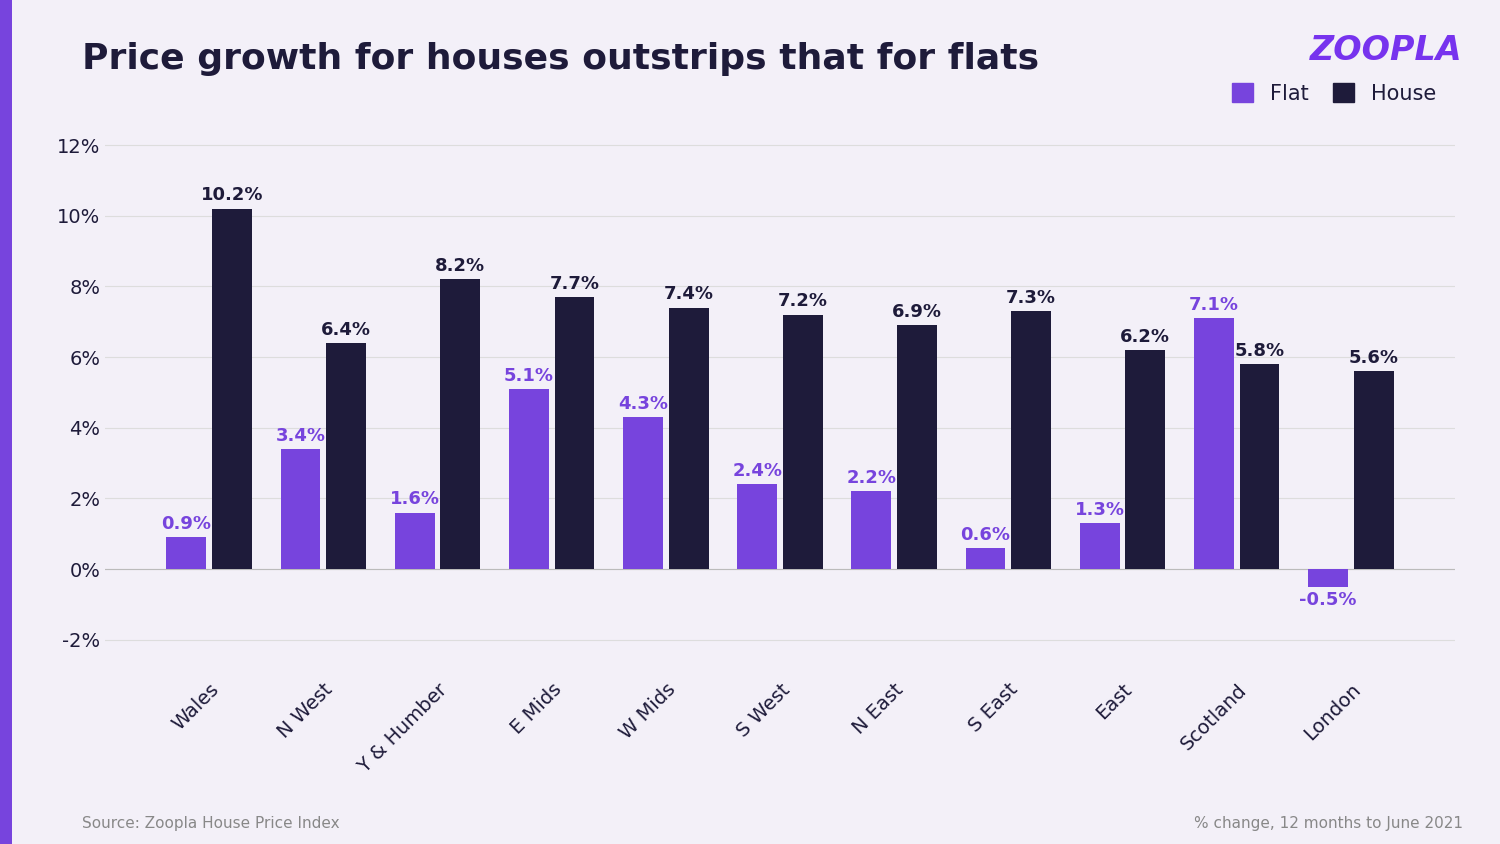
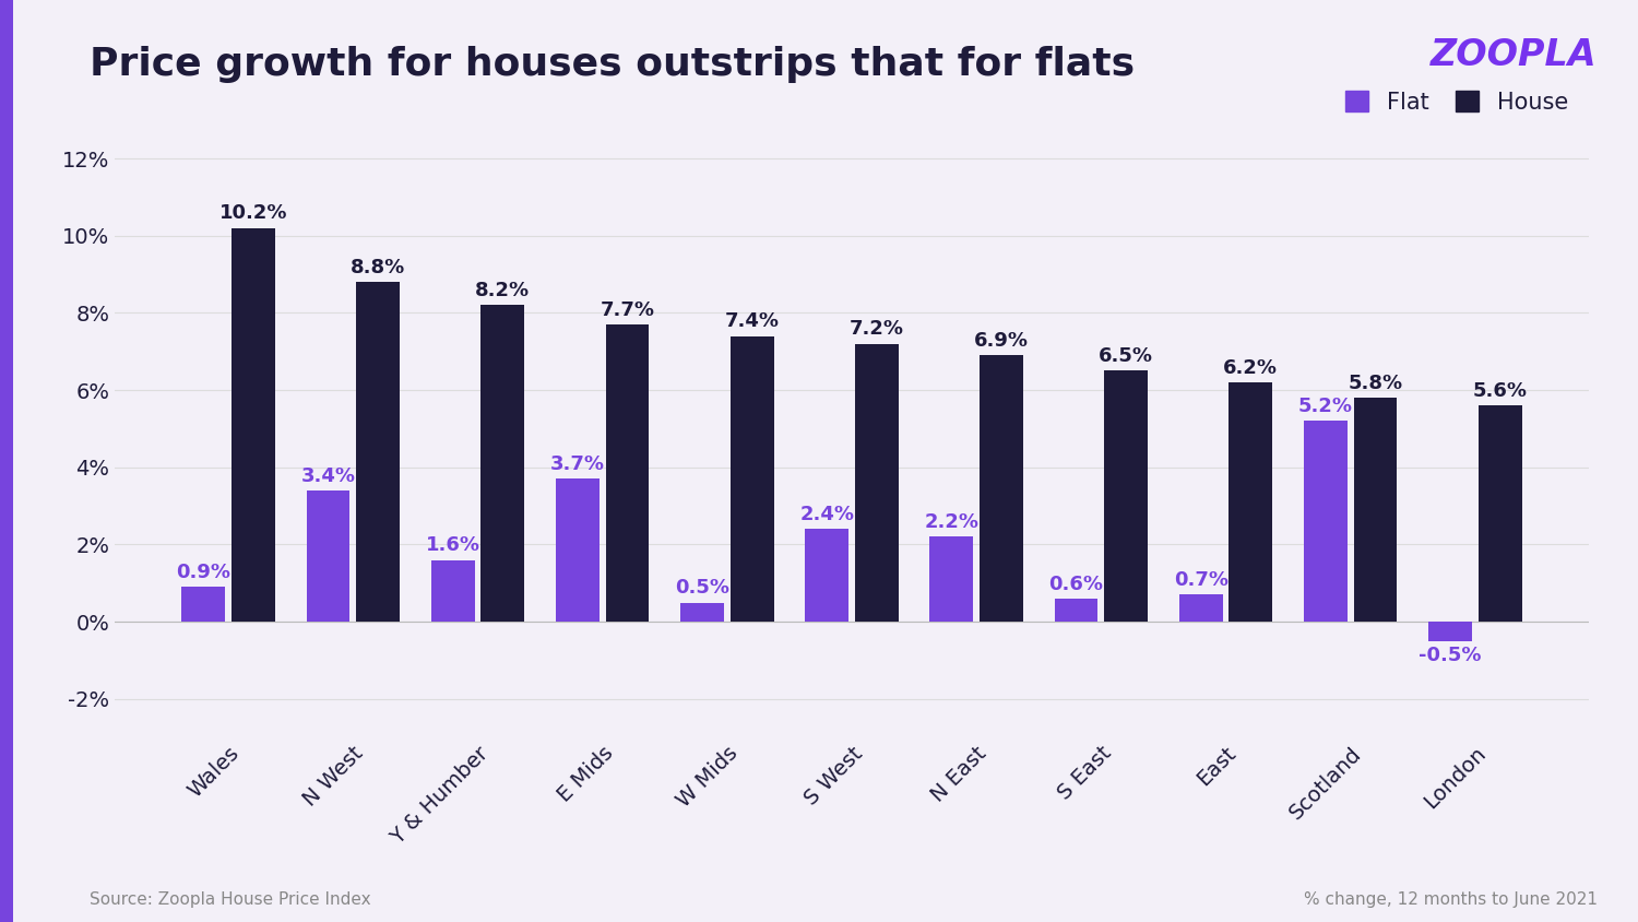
House/N West: 6.4% -> 8.8%
Flat/E Mids: 5.1% -> 3.7%
Flat/W Mids: 4.3% -> 0.5%
House/S East: 7.3% -> 6.5%
Flat/East: 1.3% -> 0.7%
Flat/Scotland: 7.1% -> 5.2%
